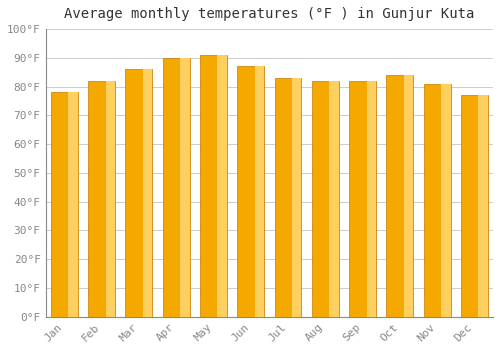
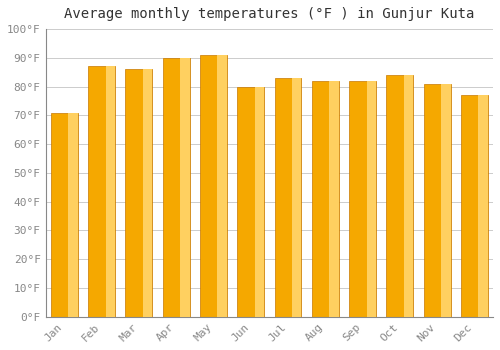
Jan: 78°F -> 71°F
Feb: 82°F -> 87°F
Jun: 87°F -> 80°F
